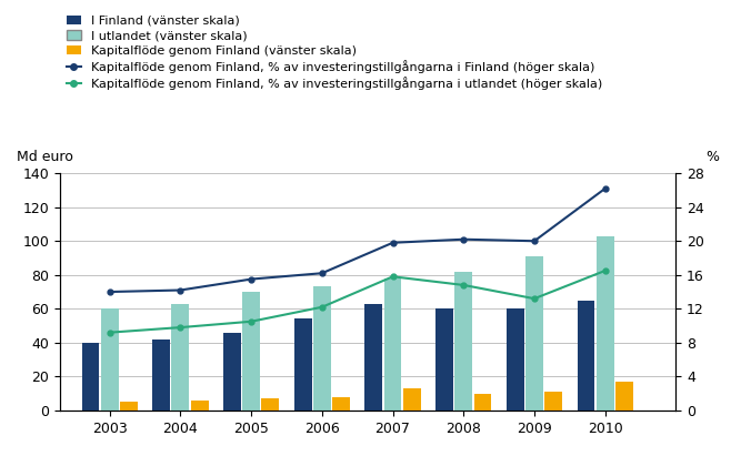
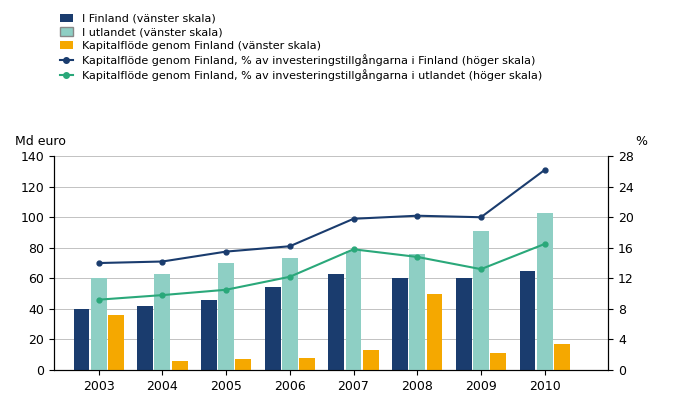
Kapitalflöde genom Finland (vänster skala)/2003: 5 -> 36
I utlandet (vänster skala)/2008: 82 -> 76
Kapitalflöde genom Finland (vänster skala)/2008: 10 -> 50
